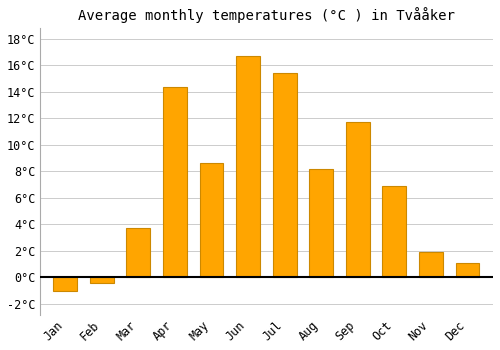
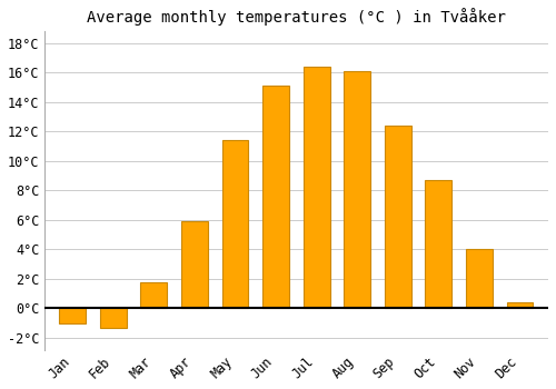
Feb: -0.4°C -> -1.3°C
Mar: 3.7°C -> 1.8°C
Apr: 14.4°C -> 5.9°C
May: 8.6°C -> 11.4°C
Jun: 16.7°C -> 15.1°C
Jul: 15.4°C -> 16.4°C
Aug: 8.2°C -> 16.1°C
Sep: 11.7°C -> 12.4°C
Oct: 6.9°C -> 8.7°C
Nov: 1.9°C -> 4.0°C
Dec: 1.1°C -> 0.4°C
